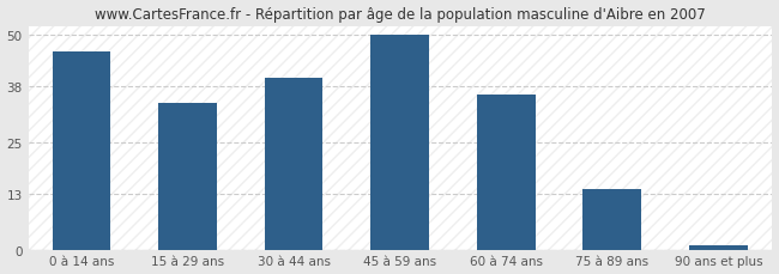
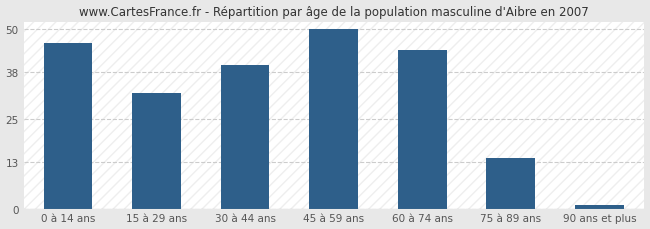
15 à 29 ans: 34 -> 32
60 à 74 ans: 36 -> 44
